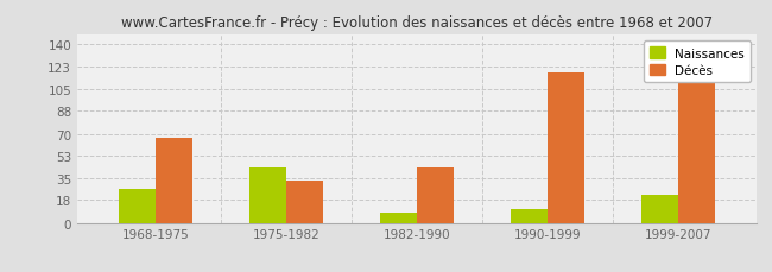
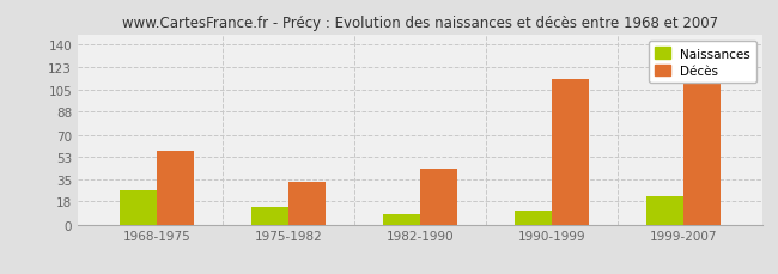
Décès/1968-1975: 67 -> 57
Naissances/1975-1982: 43 -> 14
Décès/1990-1999: 118 -> 113
